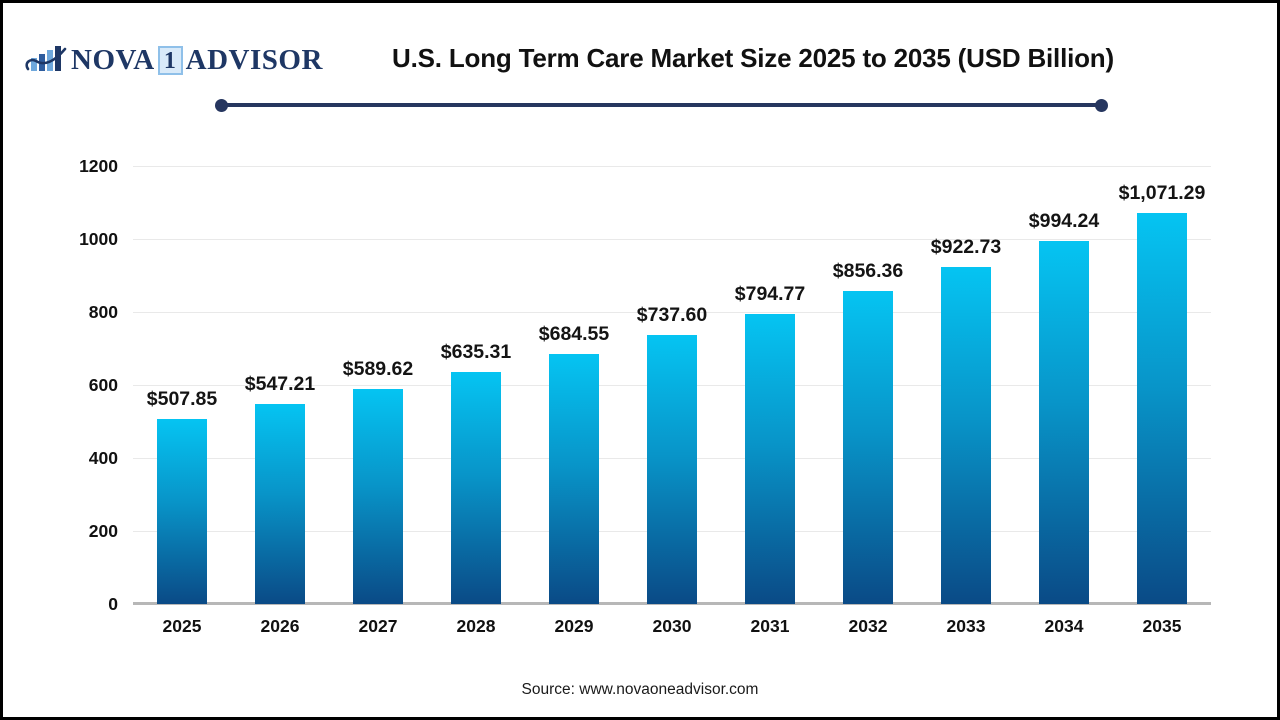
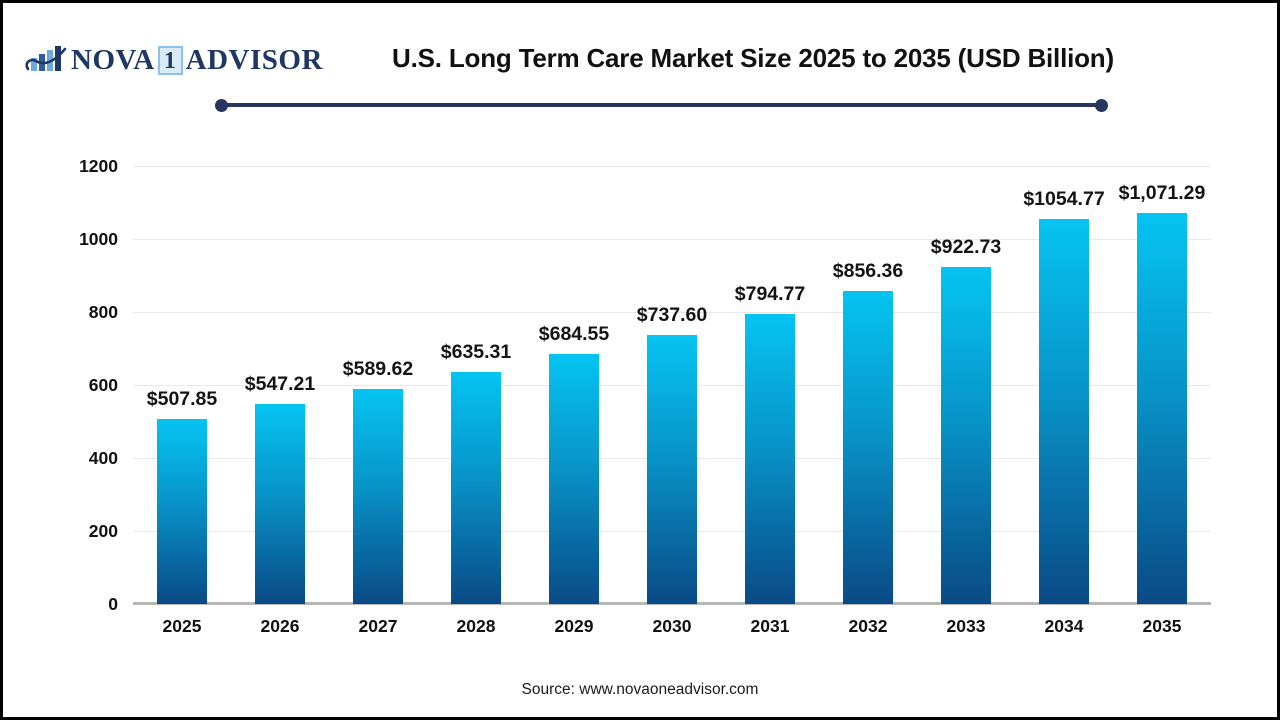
2034: $994.24 -> $1054.77
